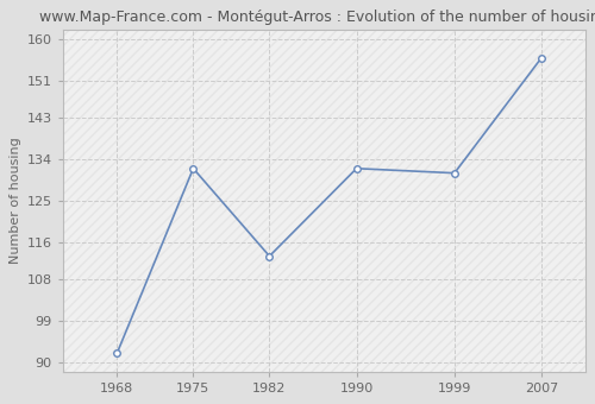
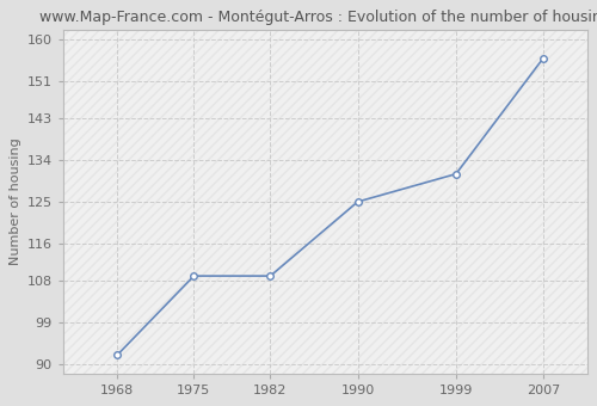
1975: 132 -> 109
1982: 113 -> 109
1990: 132 -> 125
